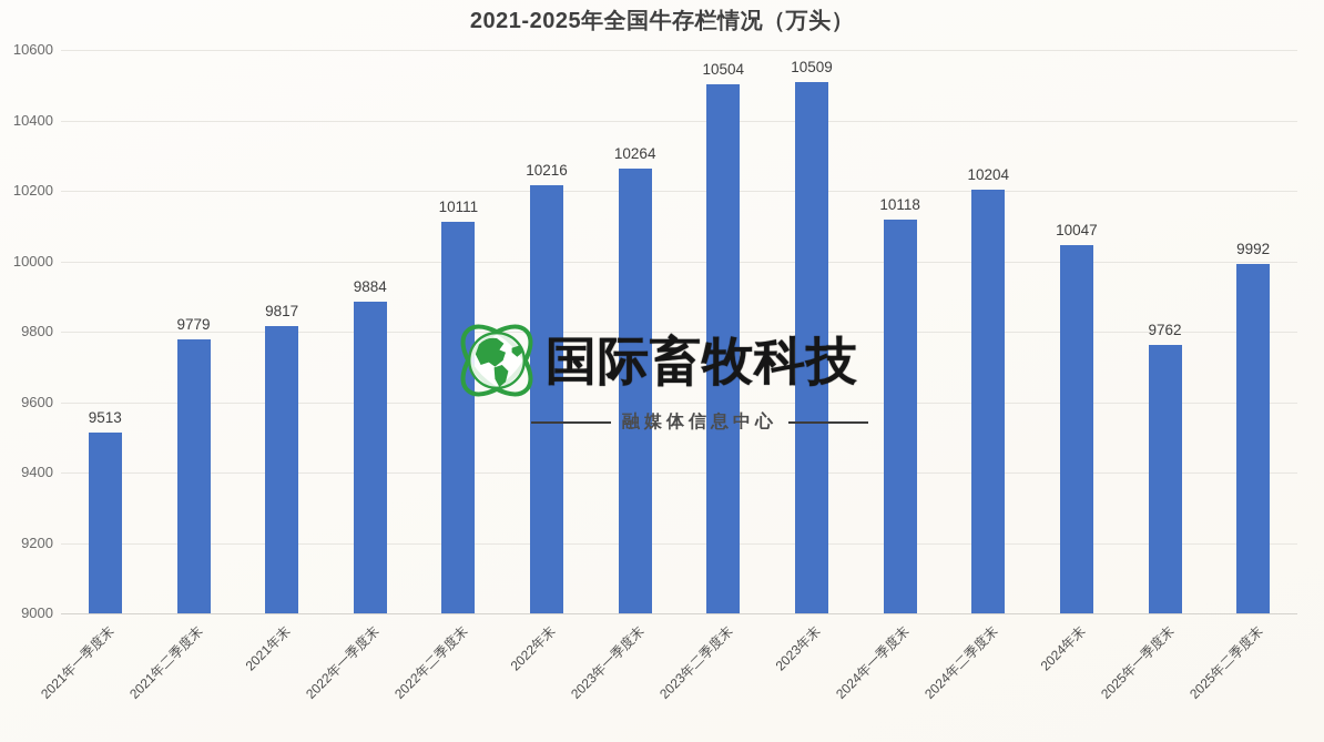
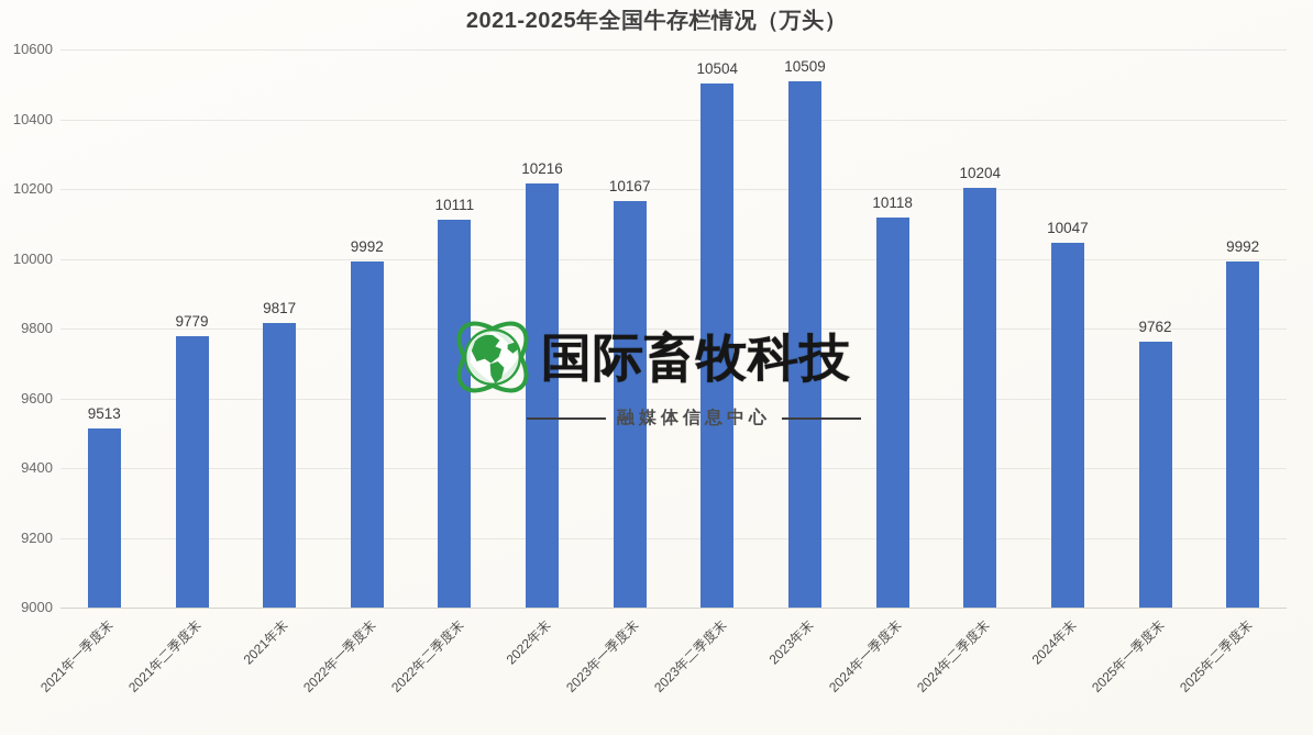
2022年一季度末: 9884 -> 9992
2023年一季度末: 10264 -> 10167
